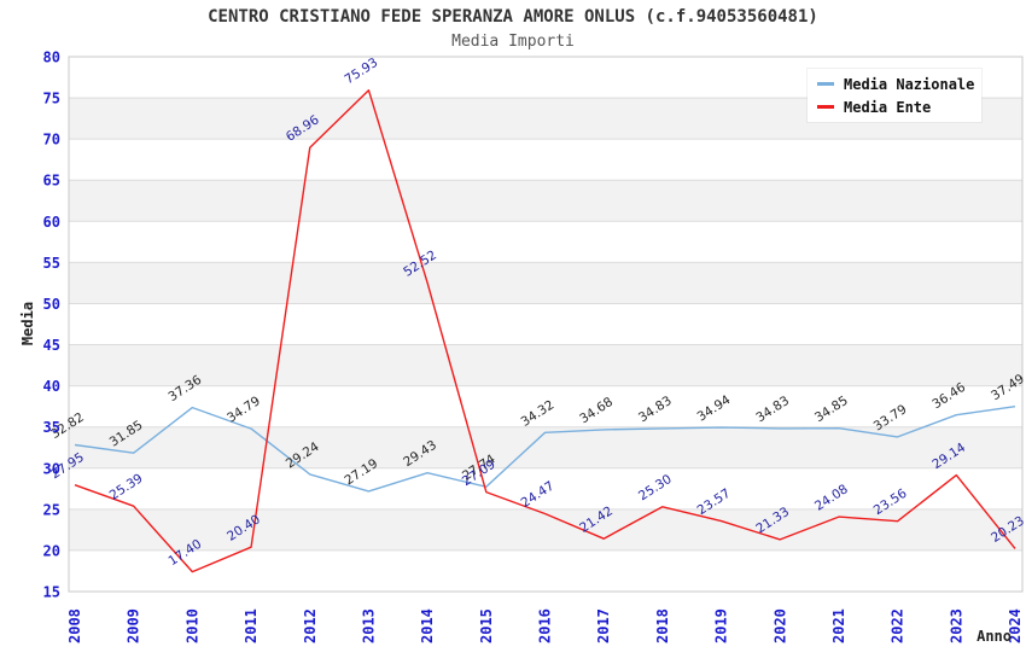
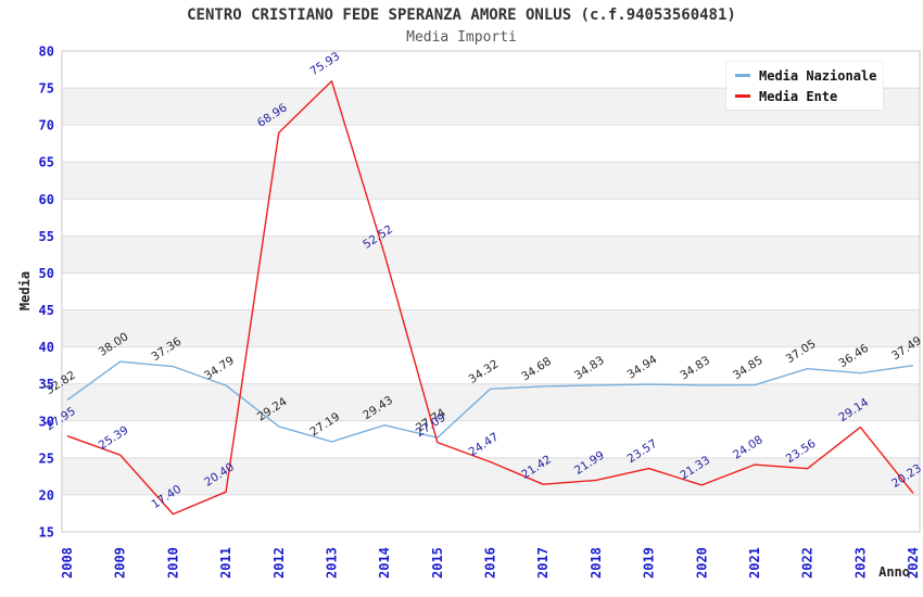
Media Nazionale/2009: 31.85 -> 38.00
Media Ente/2018: 25.30 -> 21.99
Media Nazionale/2022: 33.79 -> 37.05
